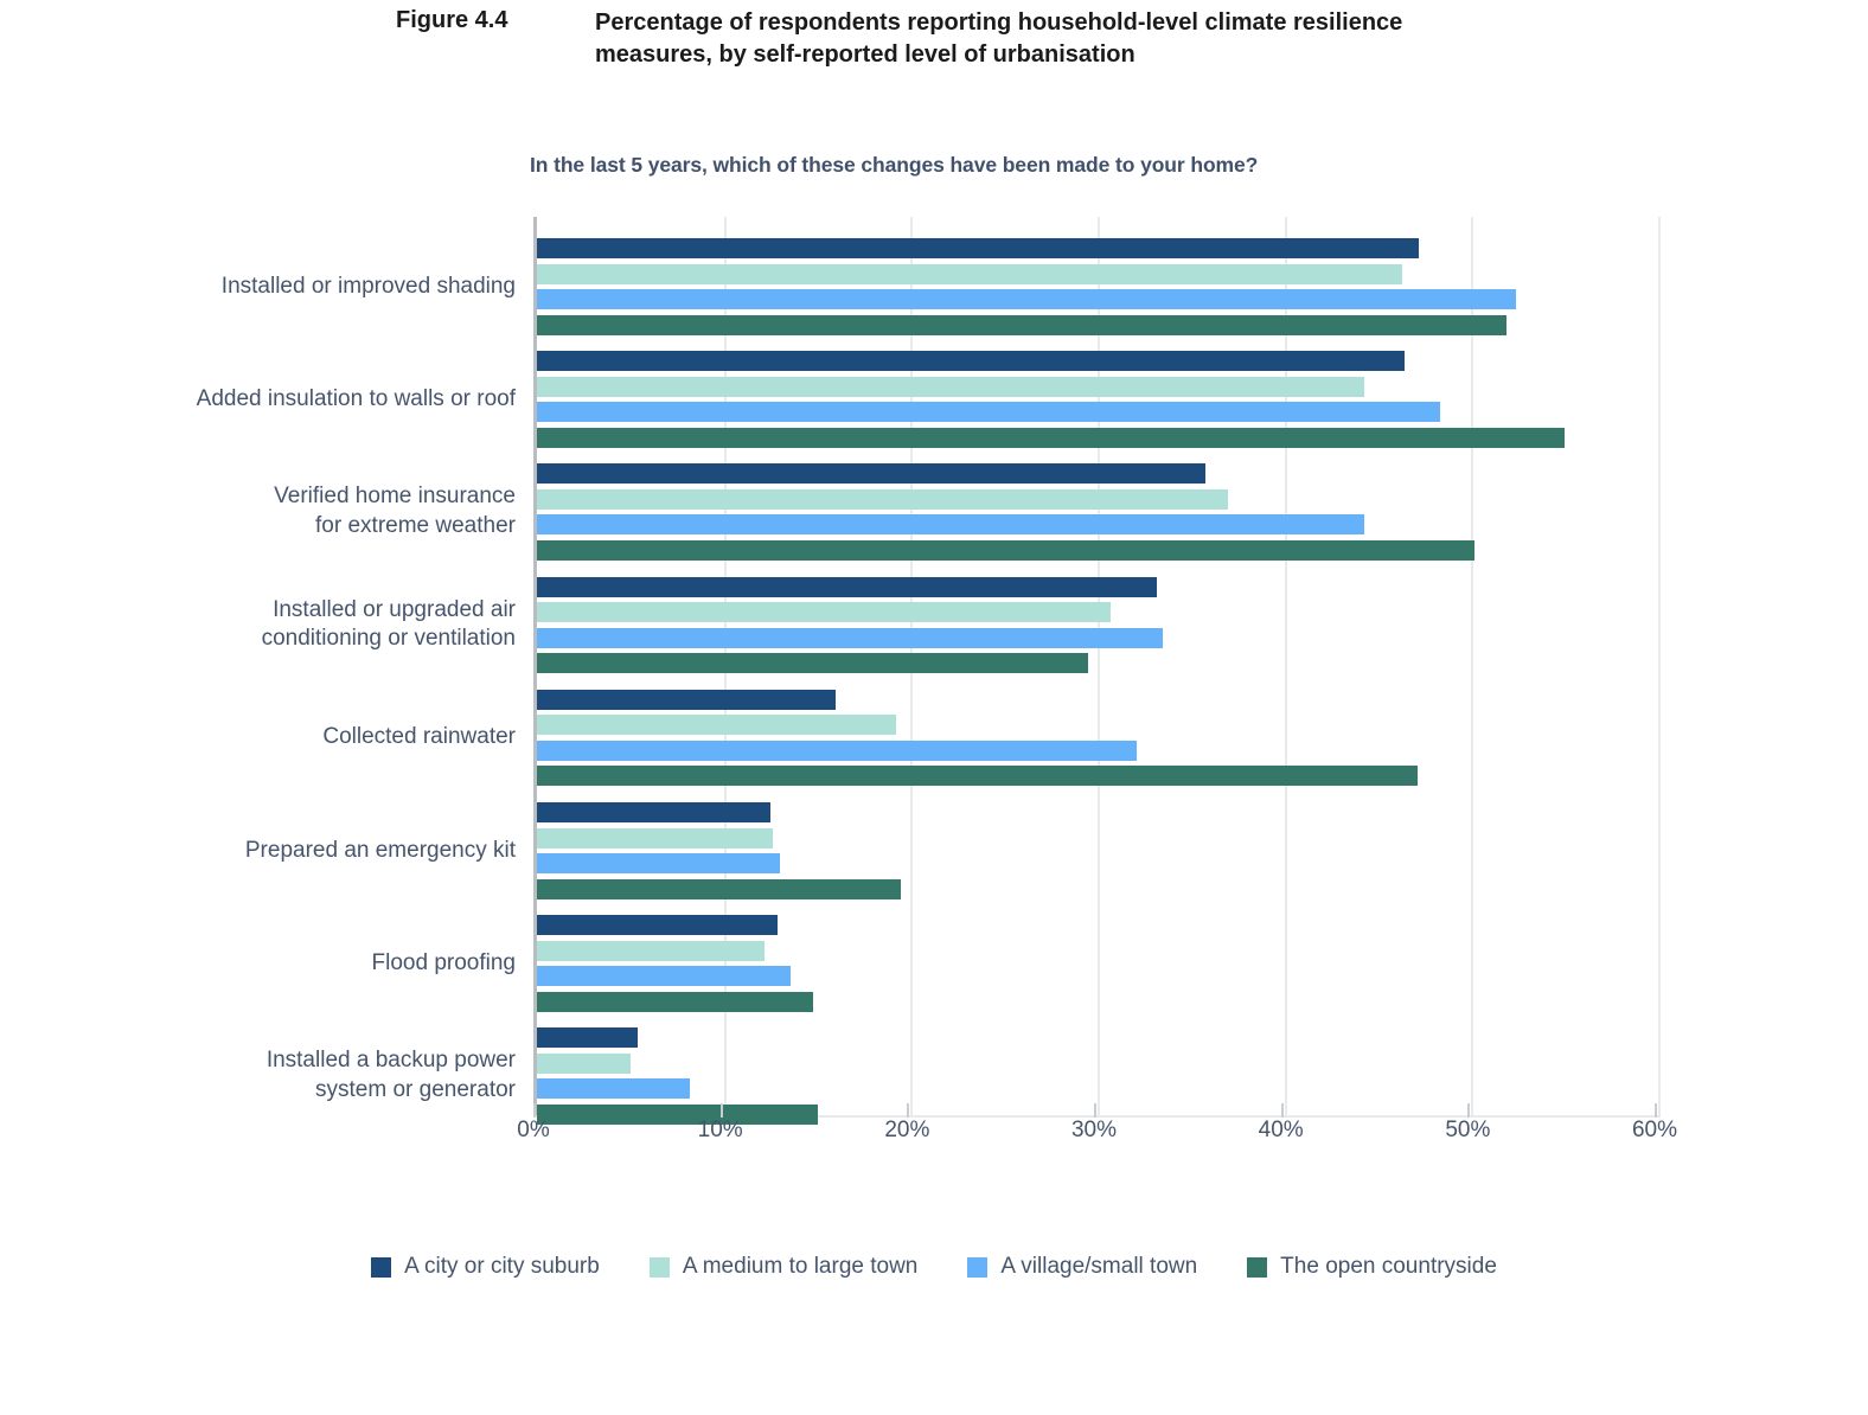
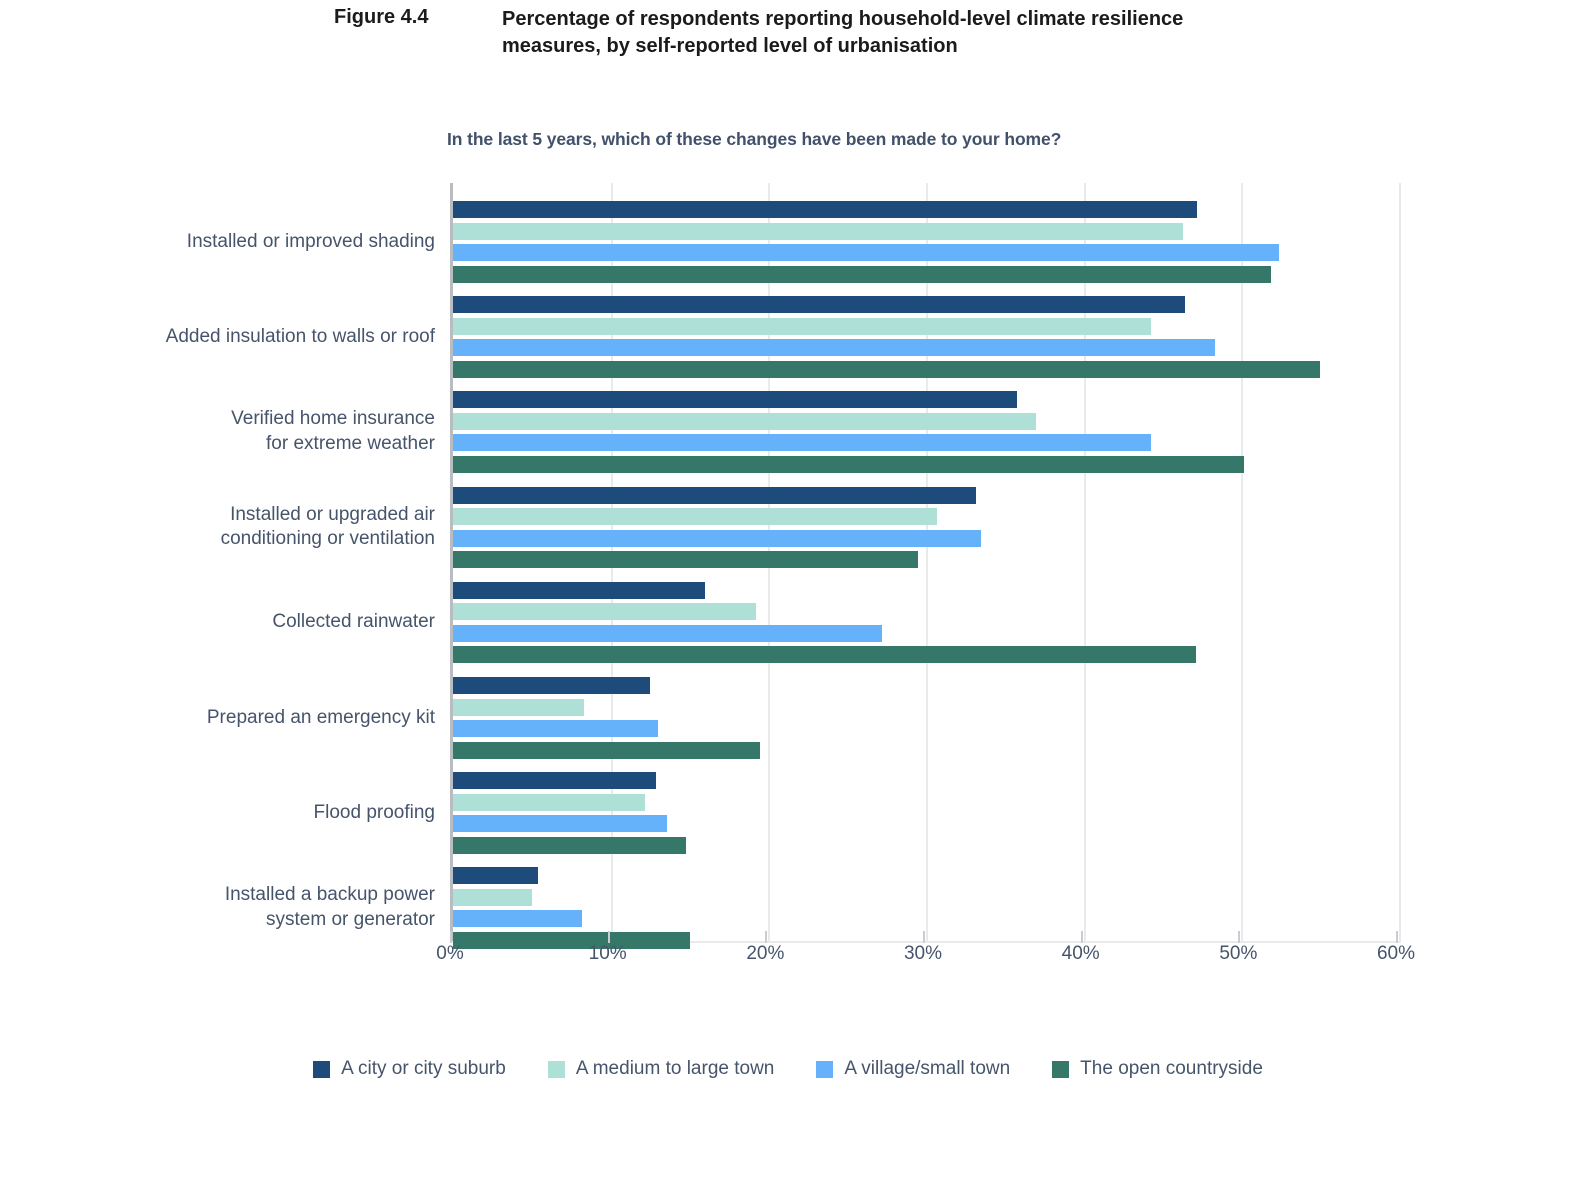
A village/small town/Collected rainwater: 32.1% -> 27.2%
A medium to large town/Prepared an emergency kit: 12.6% -> 8.3%
